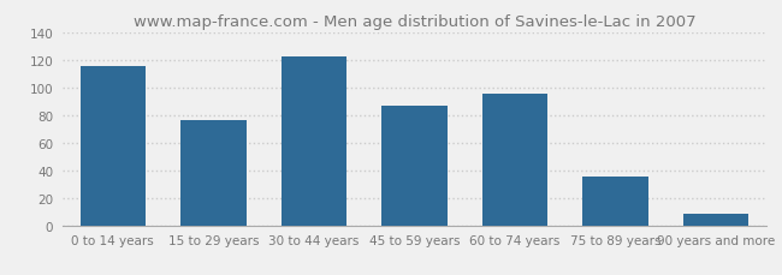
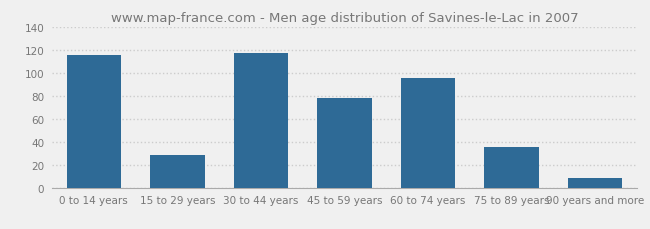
15 to 29 years: 76 -> 28
30 to 44 years: 122 -> 117
45 to 59 years: 87 -> 78
